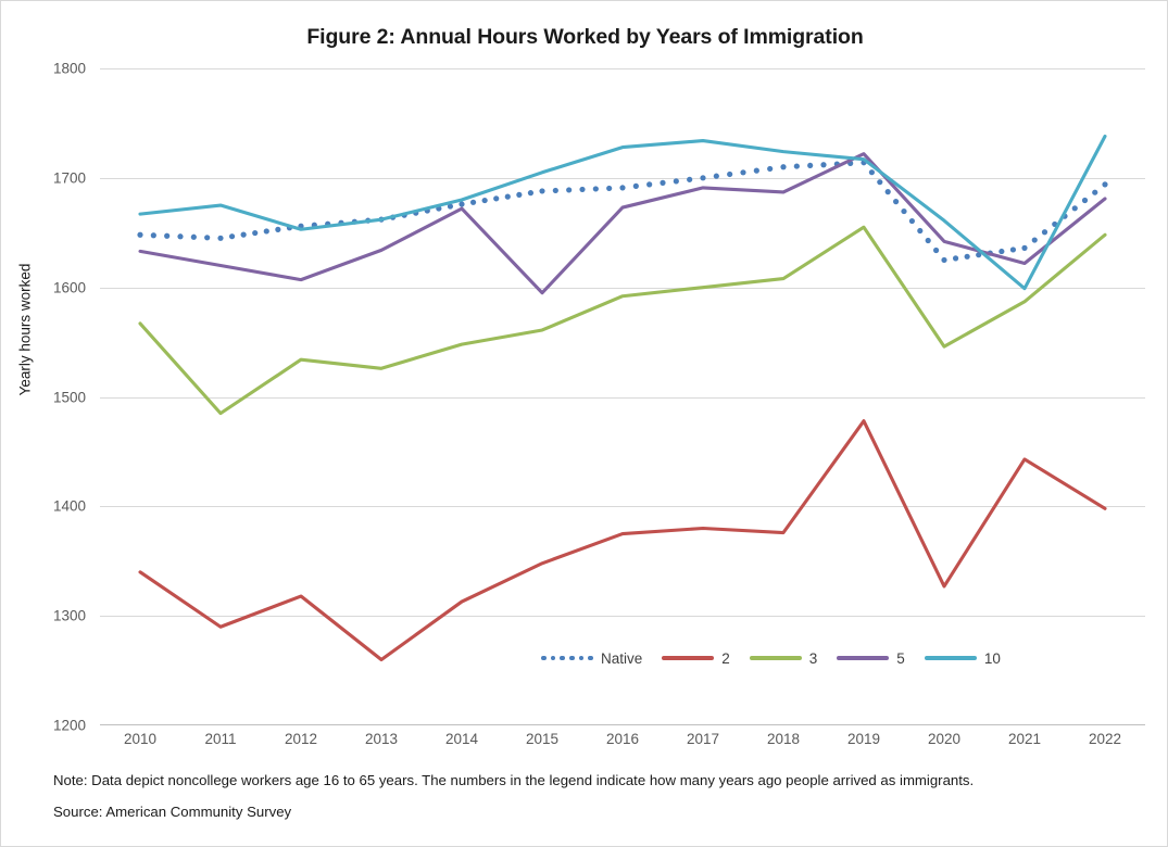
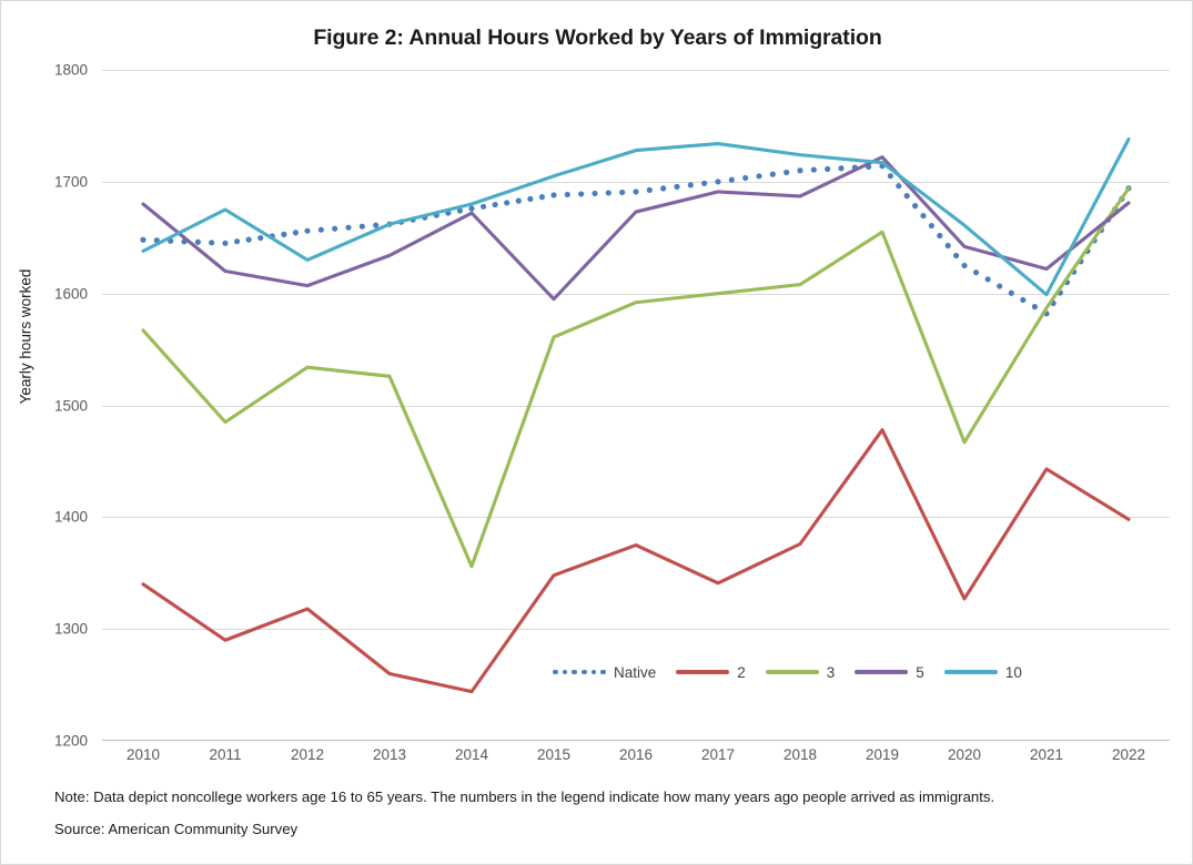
5/2010: 1633 -> 1680
10/2010: 1667 -> 1638
10/2012: 1653 -> 1630
2/2014: 1313 -> 1244
3/2014: 1548 -> 1356
2/2017: 1380 -> 1341
3/2020: 1546 -> 1467
Native/2021: 1636 -> 1582
3/2022: 1648 -> 1694
